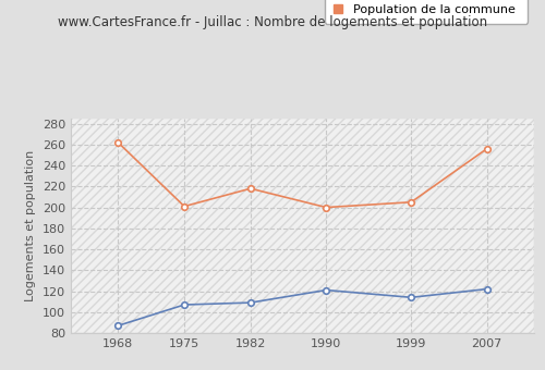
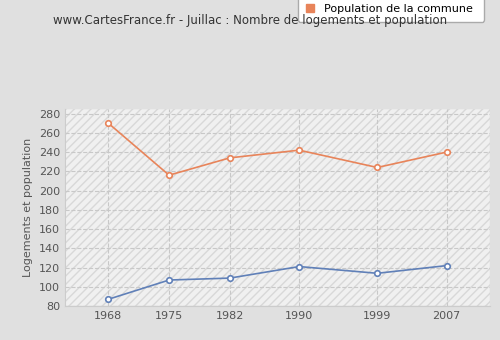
Population de la commune/1968: 262 -> 270
Population de la commune/1975: 201 -> 216
Population de la commune/1982: 218 -> 234
Population de la commune/1990: 200 -> 242
Population de la commune/1999: 205 -> 224
Population de la commune/2007: 256 -> 240
